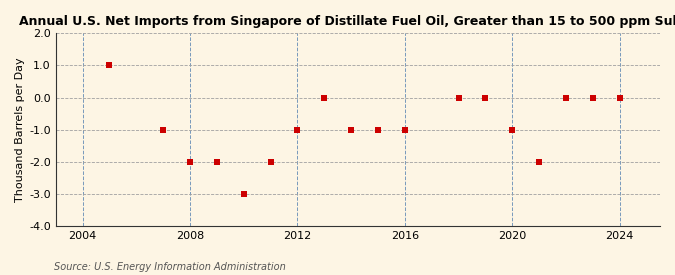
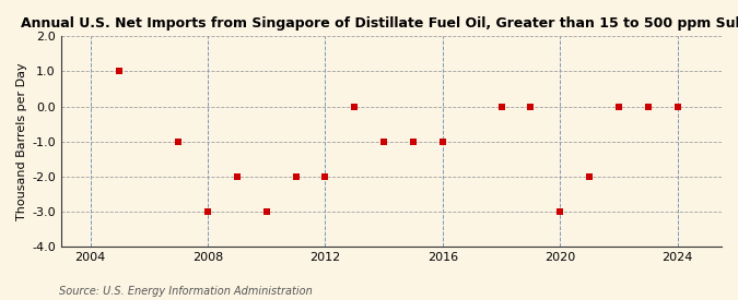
2008: -2 -> -3
2012: -1 -> -2
2020: -1 -> -3
